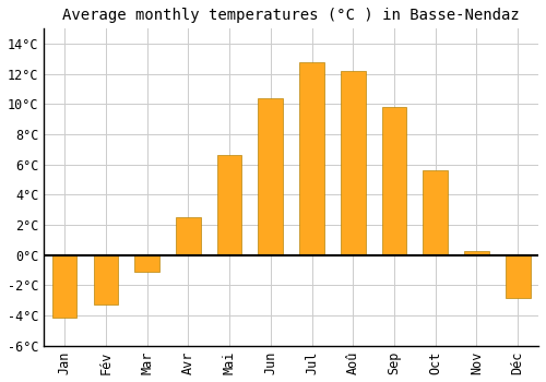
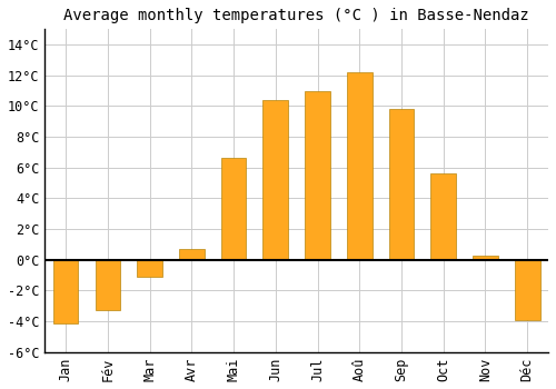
Avr: 2.5°C -> 0.7°C
Jul: 12.8°C -> 11.0°C
Déc: -2.8°C -> -3.9°C
